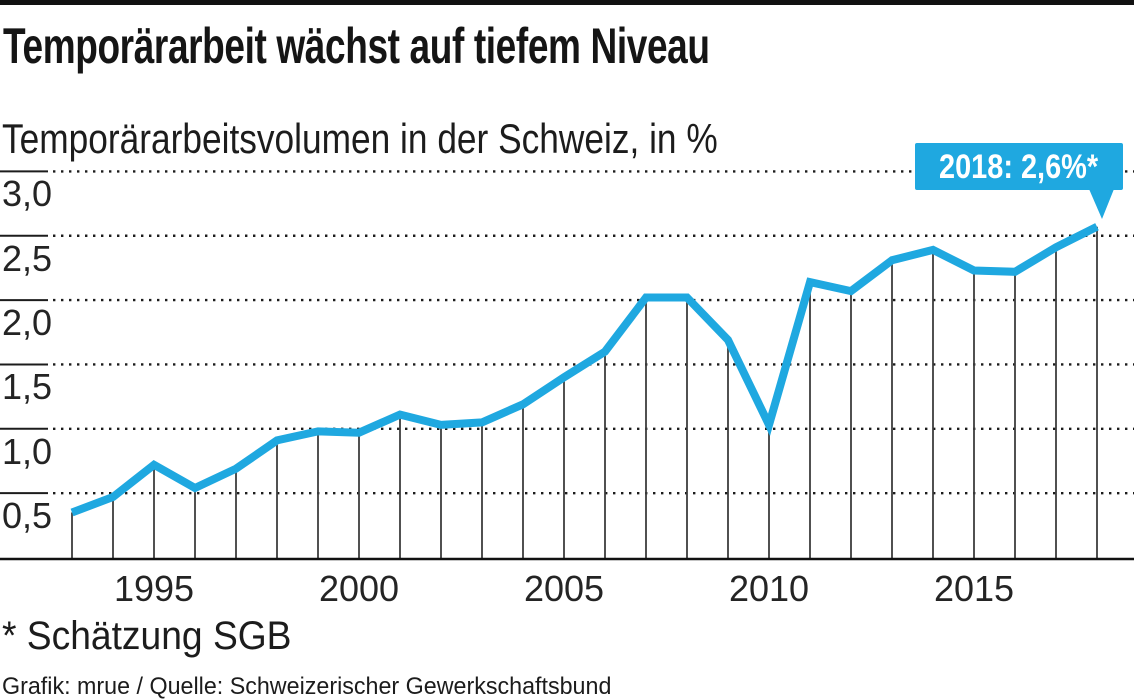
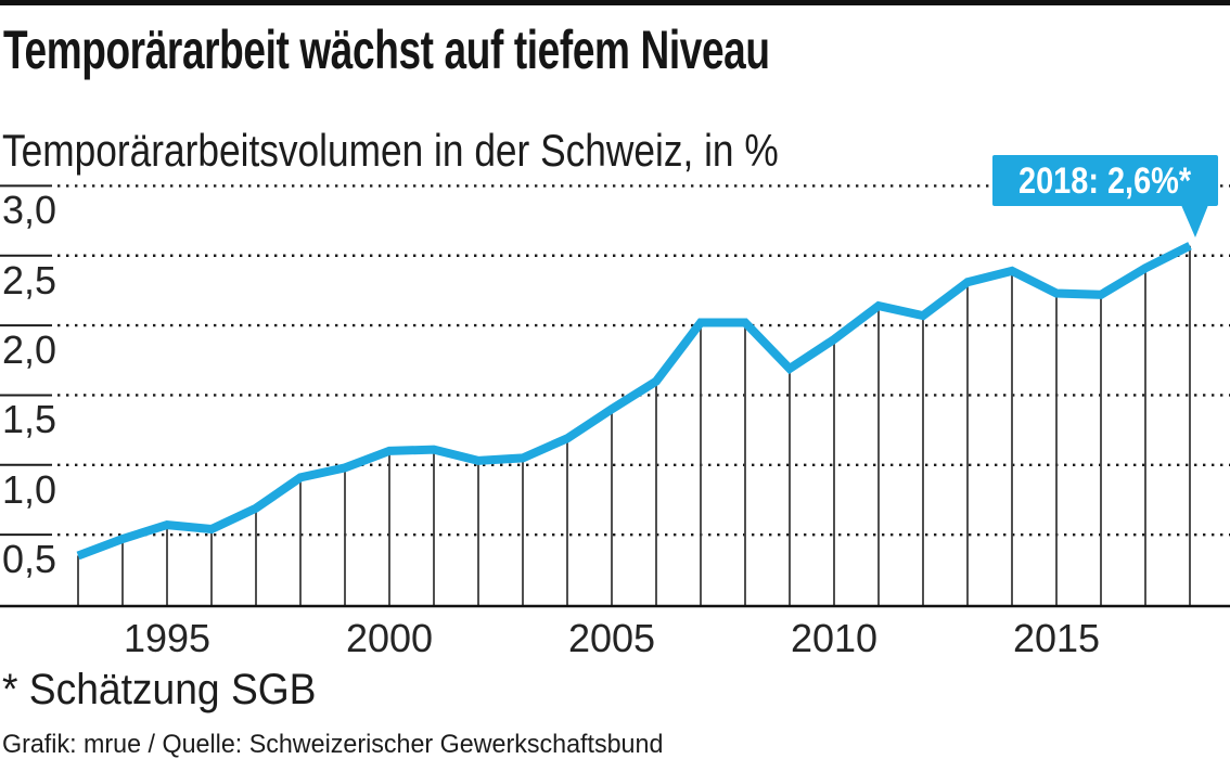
1995: 0,72 -> 0,57
2000: 0,97 -> 1,10
2010: 1,03 -> 1,90
